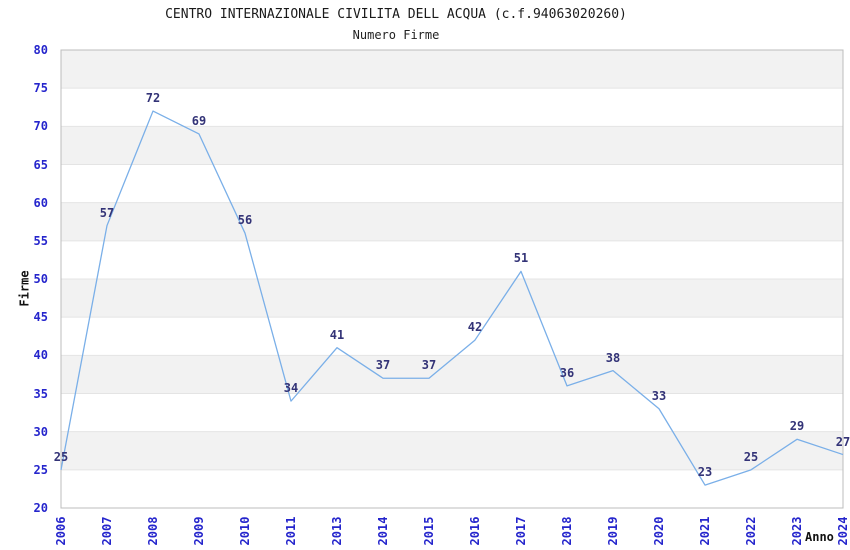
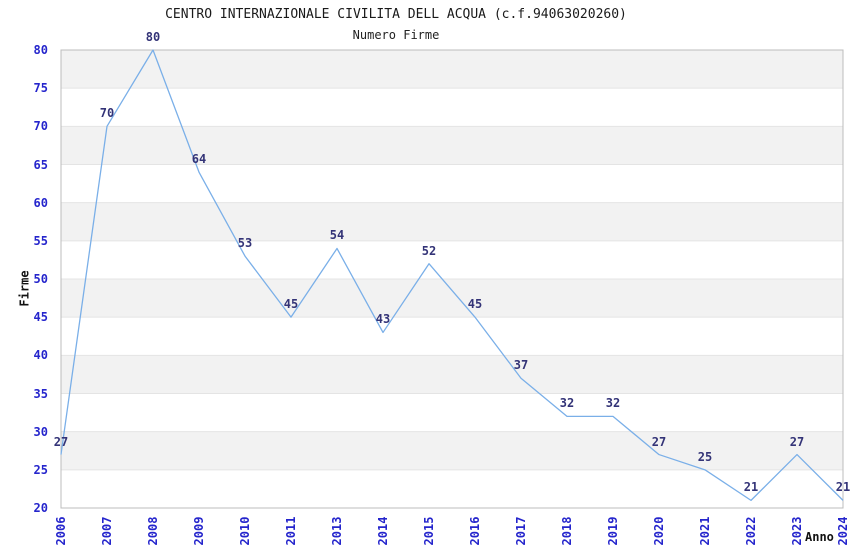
2006: 25 -> 27
2007: 57 -> 70
2008: 72 -> 80
2009: 69 -> 64
2010: 56 -> 53
2011: 34 -> 45
2013: 41 -> 54
2014: 37 -> 43
2015: 37 -> 52
2016: 42 -> 45
2017: 51 -> 37
2018: 36 -> 32
2019: 38 -> 32
2020: 33 -> 27
2021: 23 -> 25
2022: 25 -> 21
2023: 29 -> 27
2024: 27 -> 21
